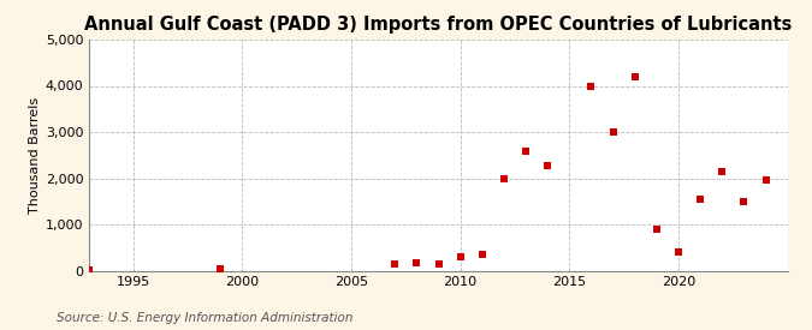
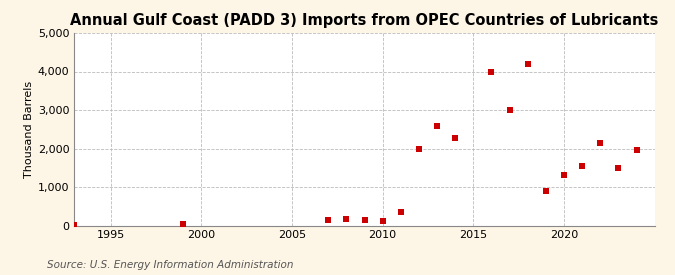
2010: 300 -> 120
2020: 400 -> 1,300
